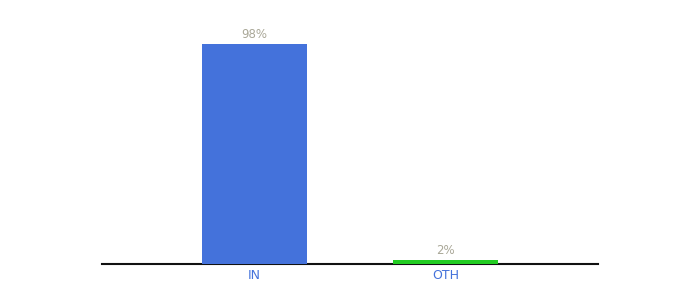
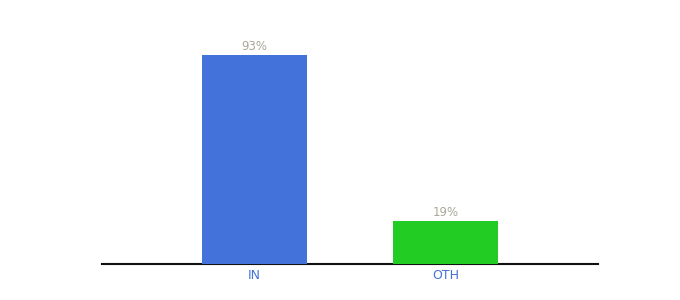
IN: 98% -> 93%
OTH: 2% -> 19%
